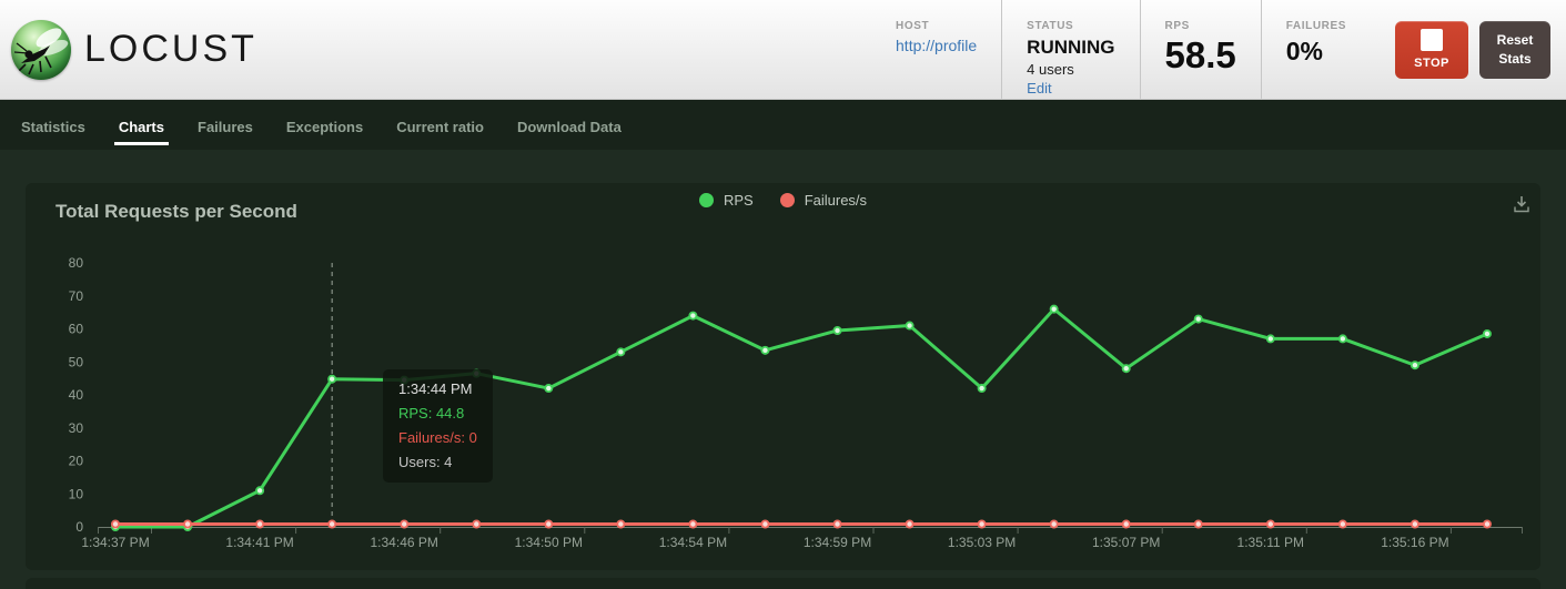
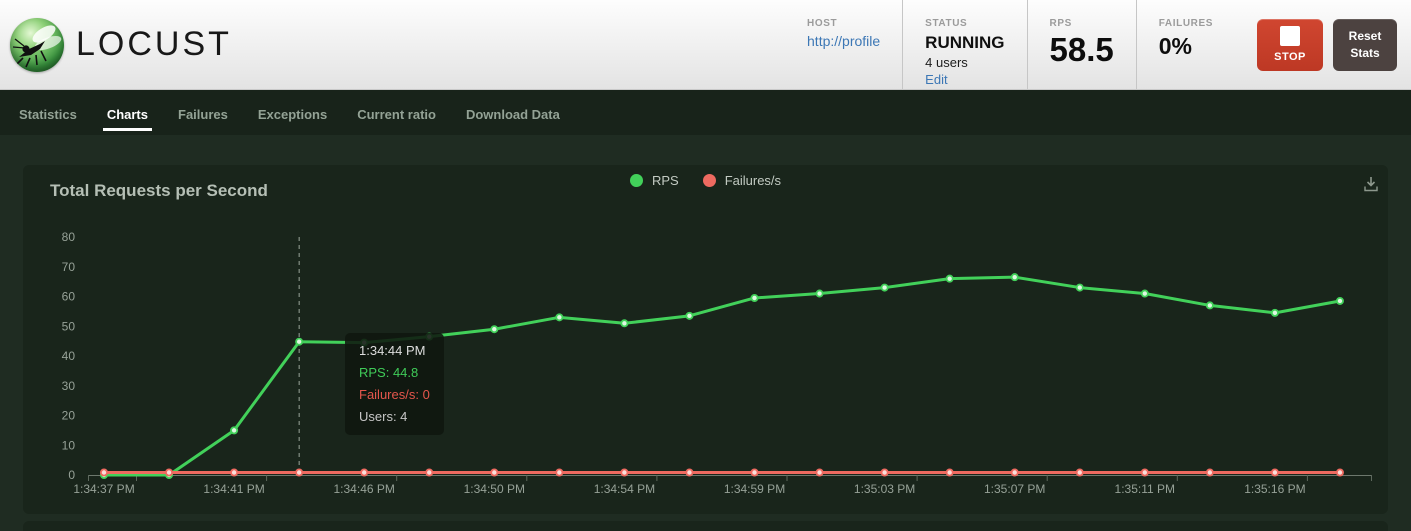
RPS/1:34:41 PM: 11 -> 15
RPS/1:34:50 PM: 42 -> 49
RPS/1:34:54 PM: 64 -> 51
RPS/1:35:03 PM: 42 -> 63
RPS/1:35:07 PM: 48 -> 66
RPS/1:35:11 PM: 57 -> 61
RPS/1:35:16 PM: 49 -> 54
